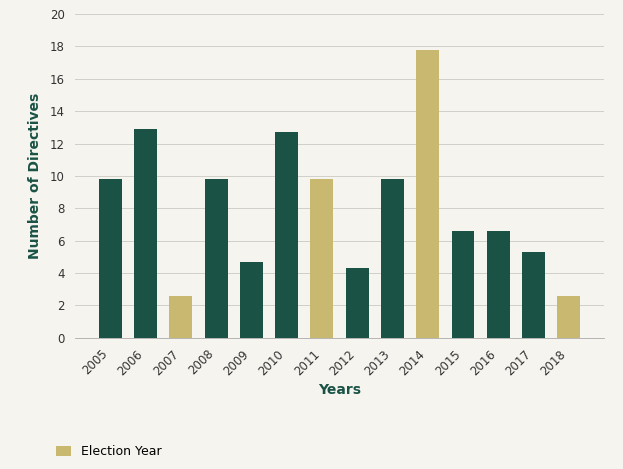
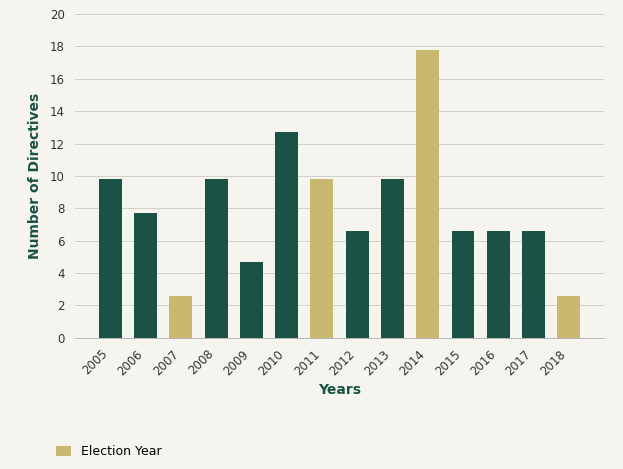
2006: 12.9 -> 7.7
2012: 4.3 -> 6.6
2017: 5.3 -> 6.6
